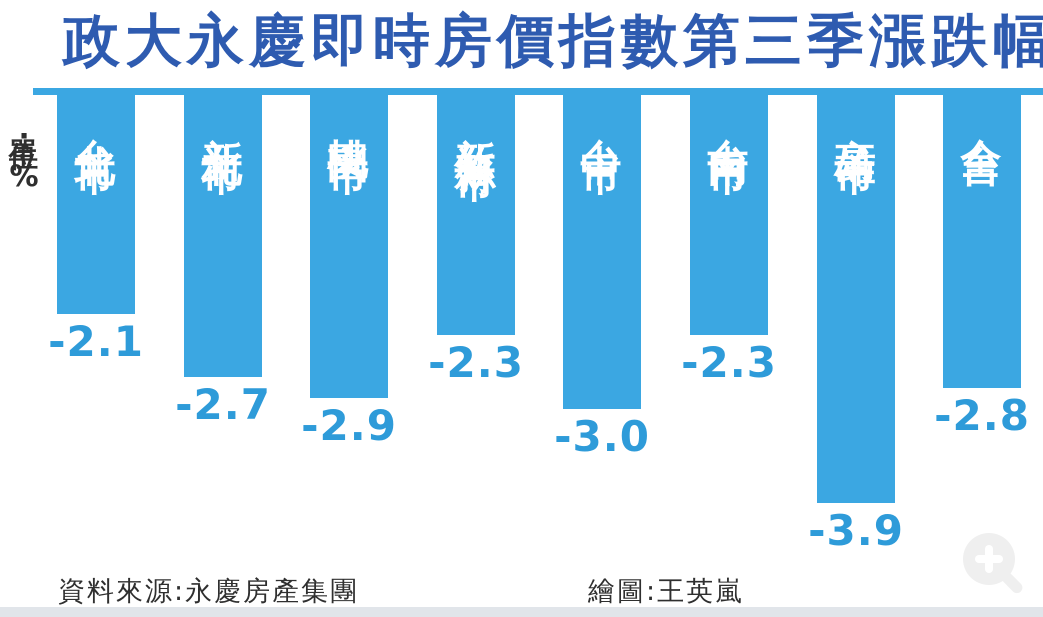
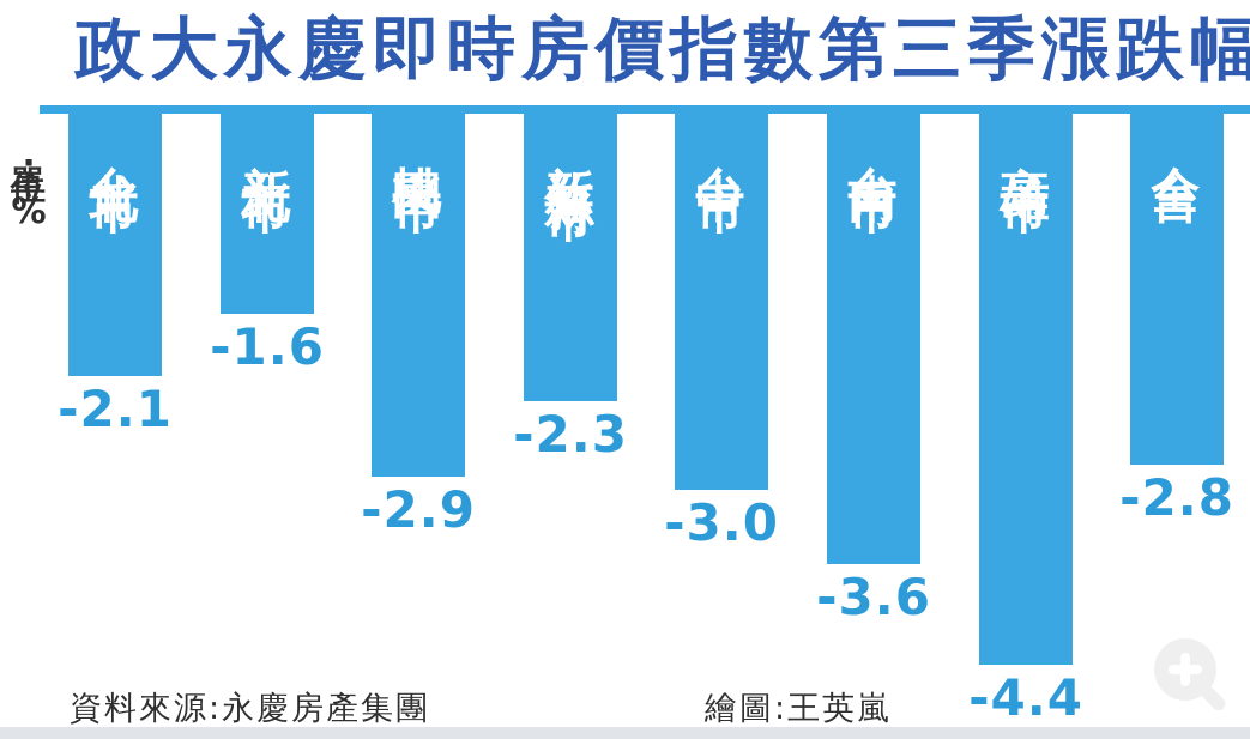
新北市: -2.7 -> -1.6
台南市: -2.3 -> -3.6
高雄市: -3.9 -> -4.4
